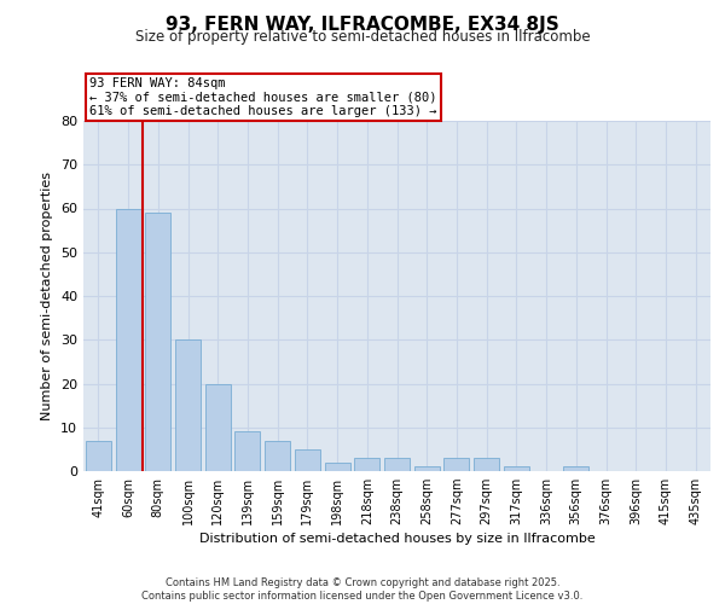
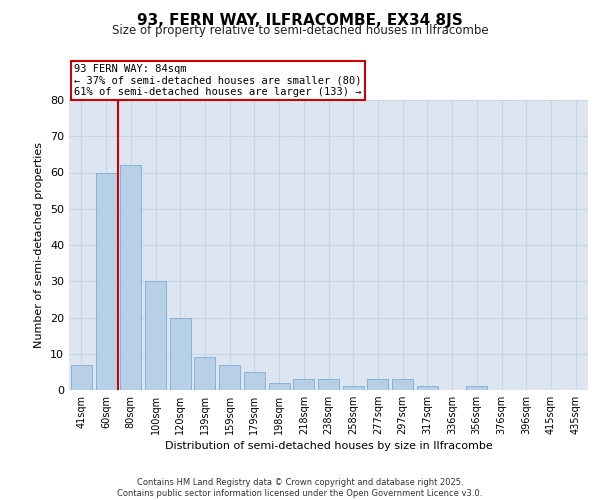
80sqm: 59 -> 62
